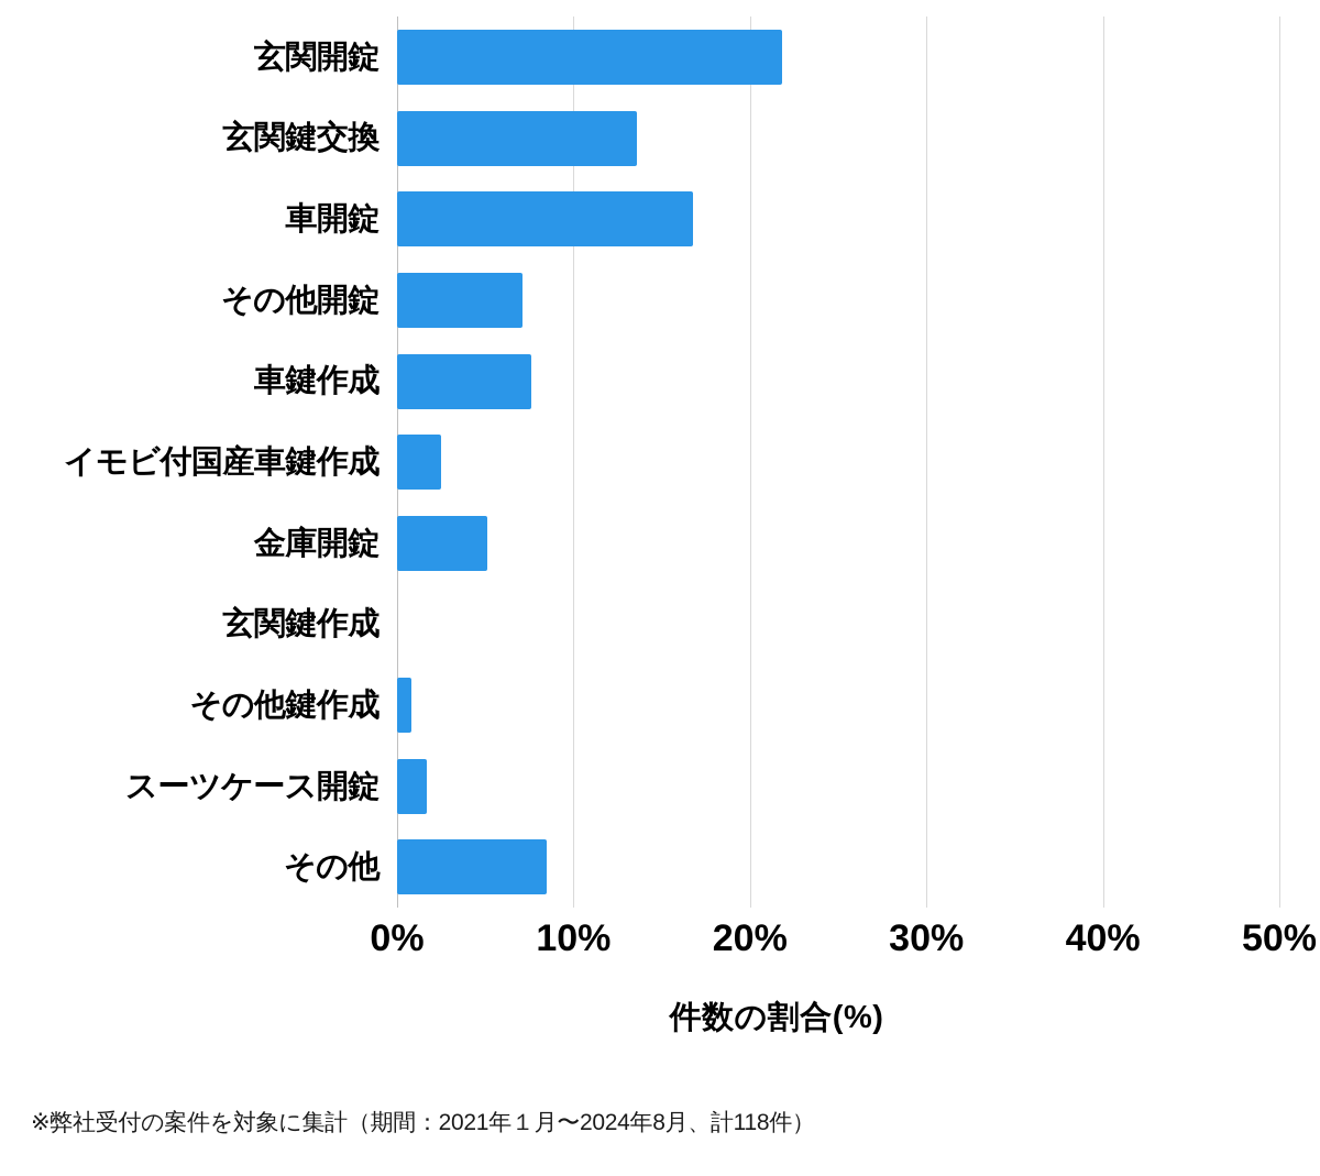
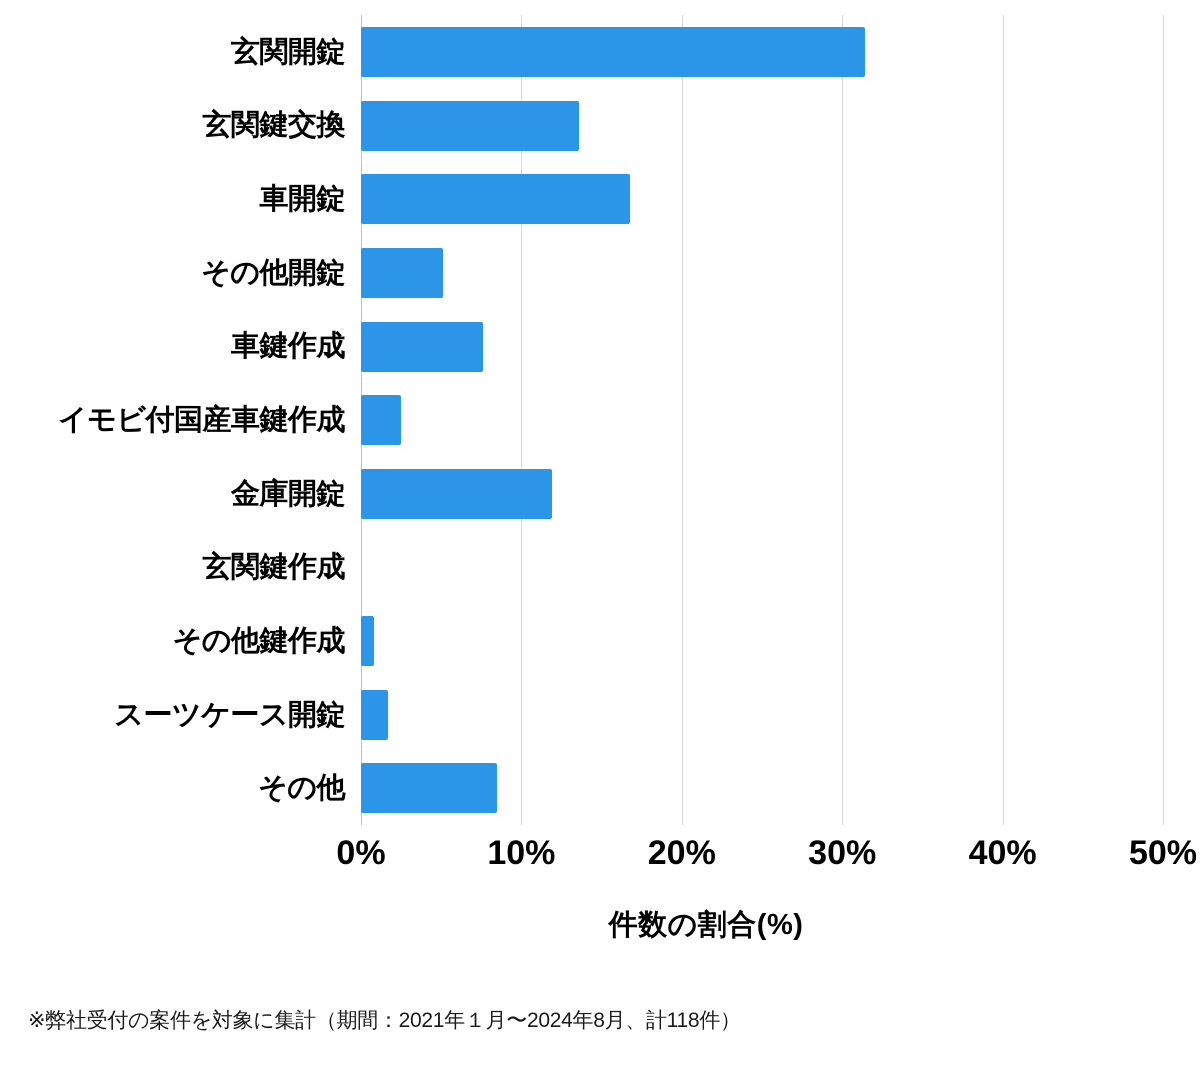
玄関開錠: 21.8% -> 31.4%
その他開錠: 7.1% -> 5.1%
金庫開錠: 5.1% -> 11.9%
